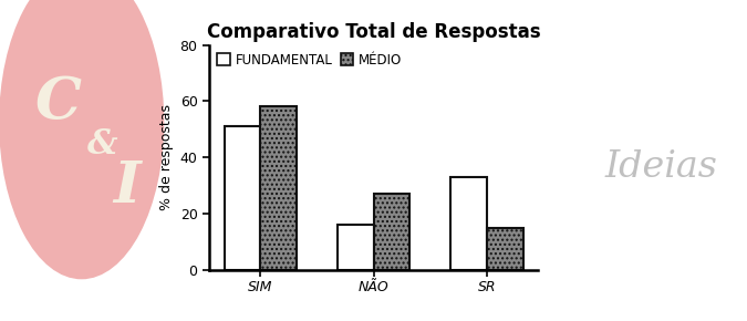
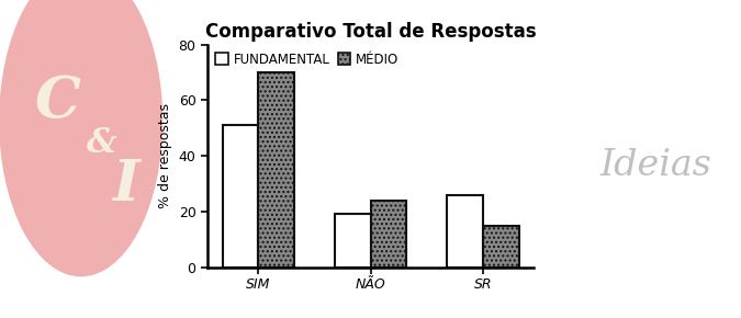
MÉDIO/SIM: 58 -> 70
FUNDAMENTAL/NÃO: 16 -> 19
MÉDIO/NÃO: 27 -> 24
FUNDAMENTAL/SR: 33 -> 26
